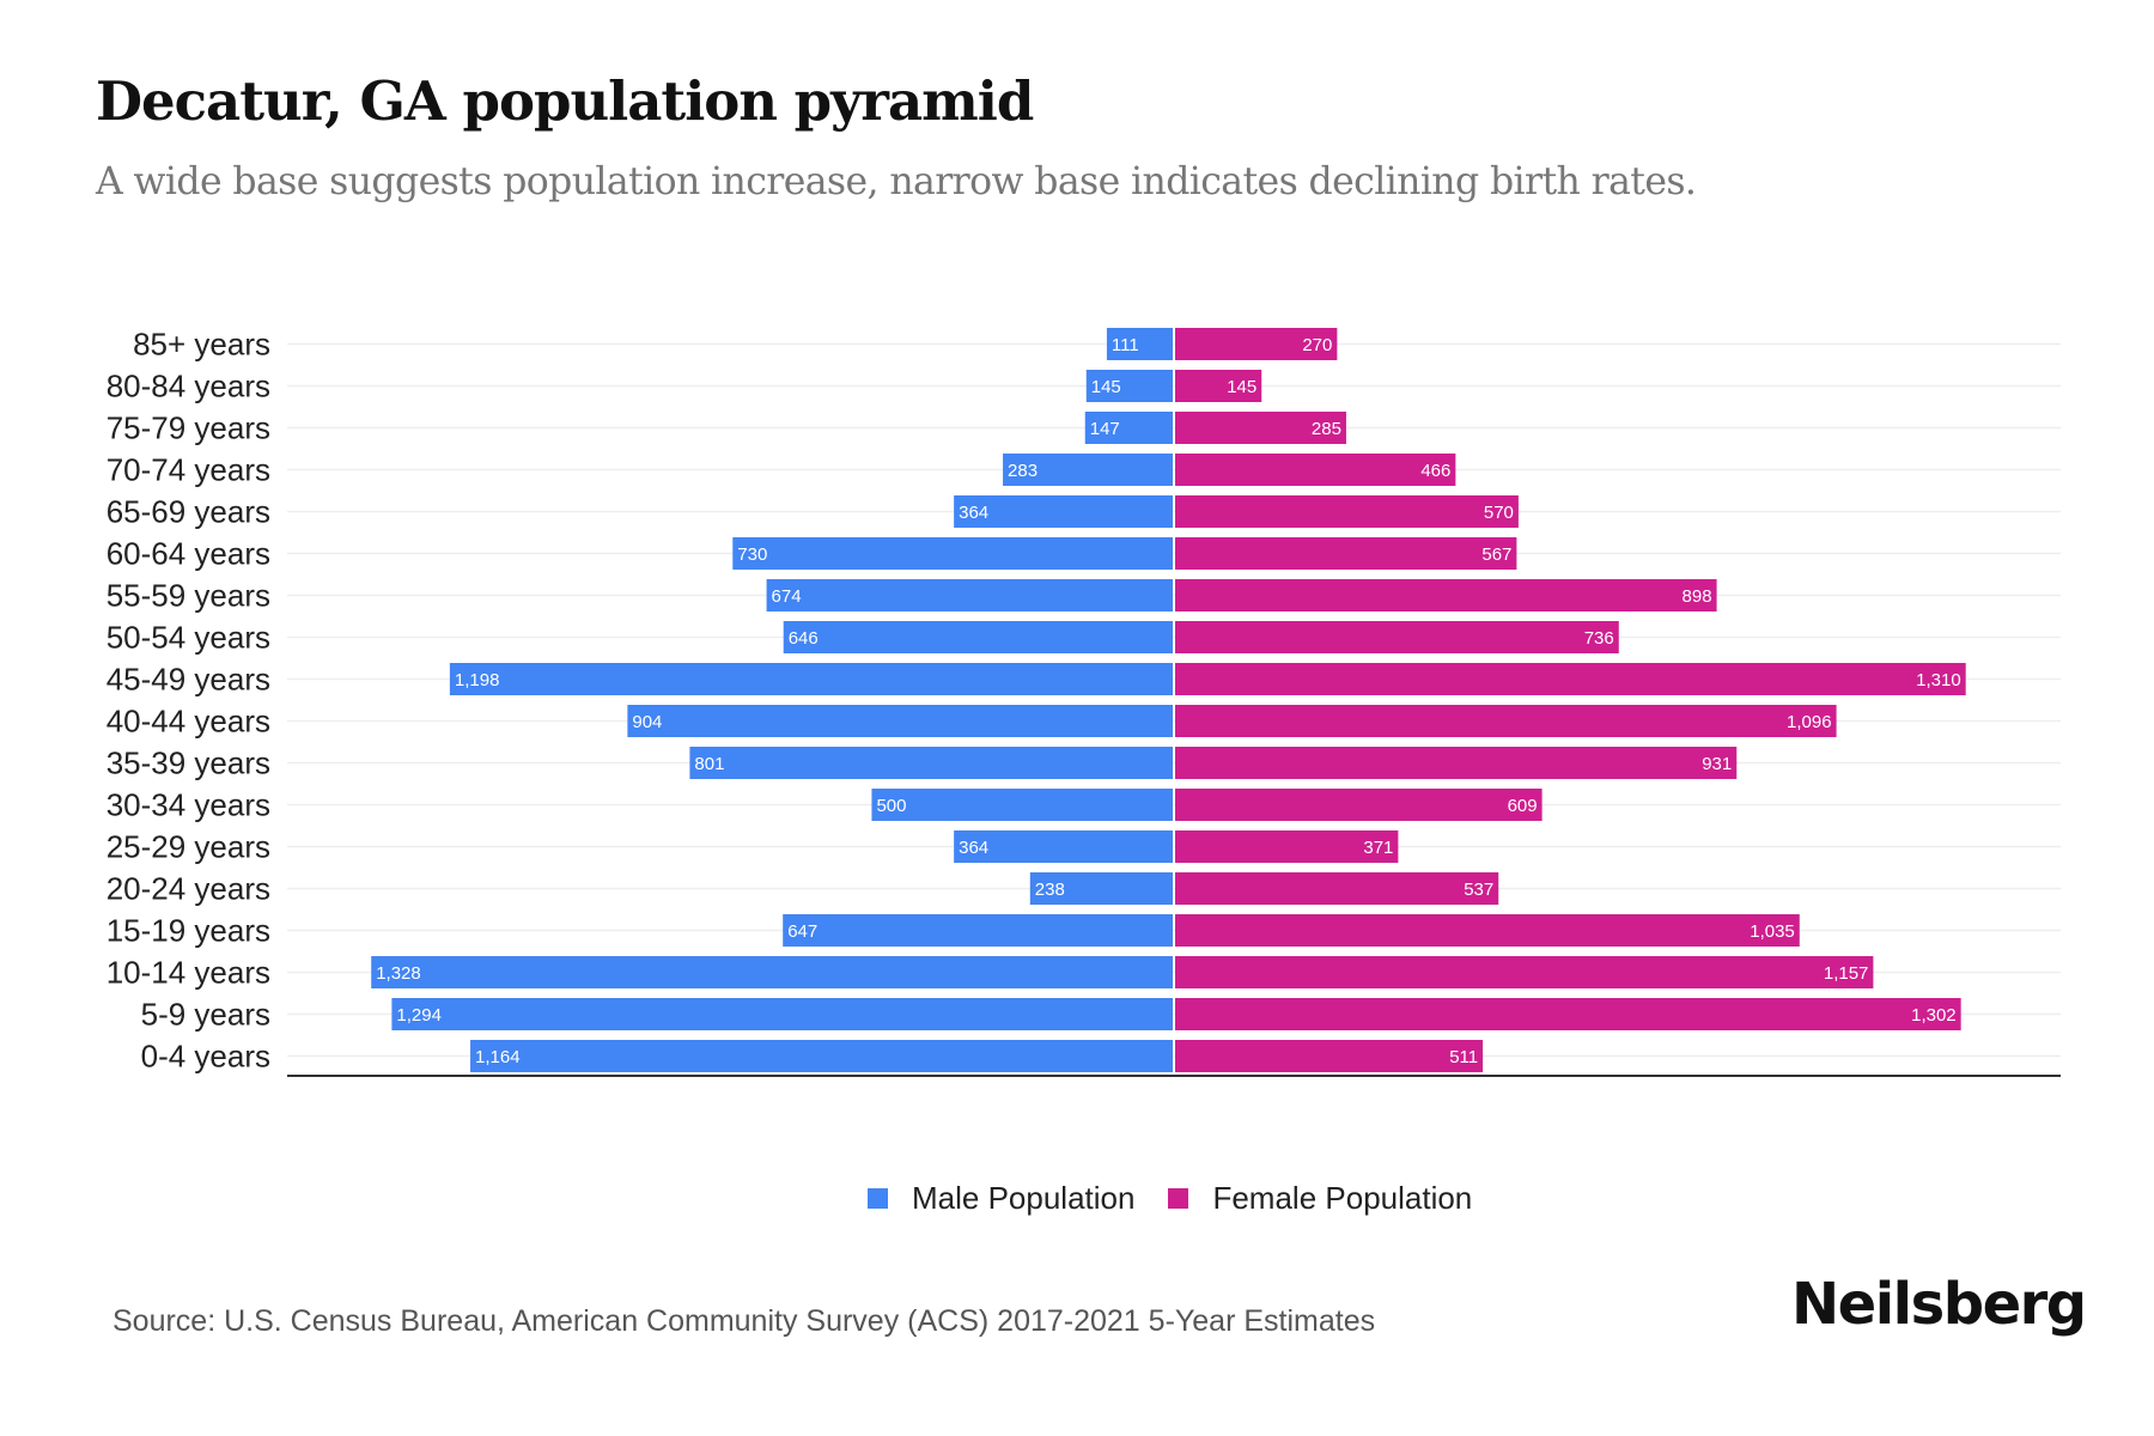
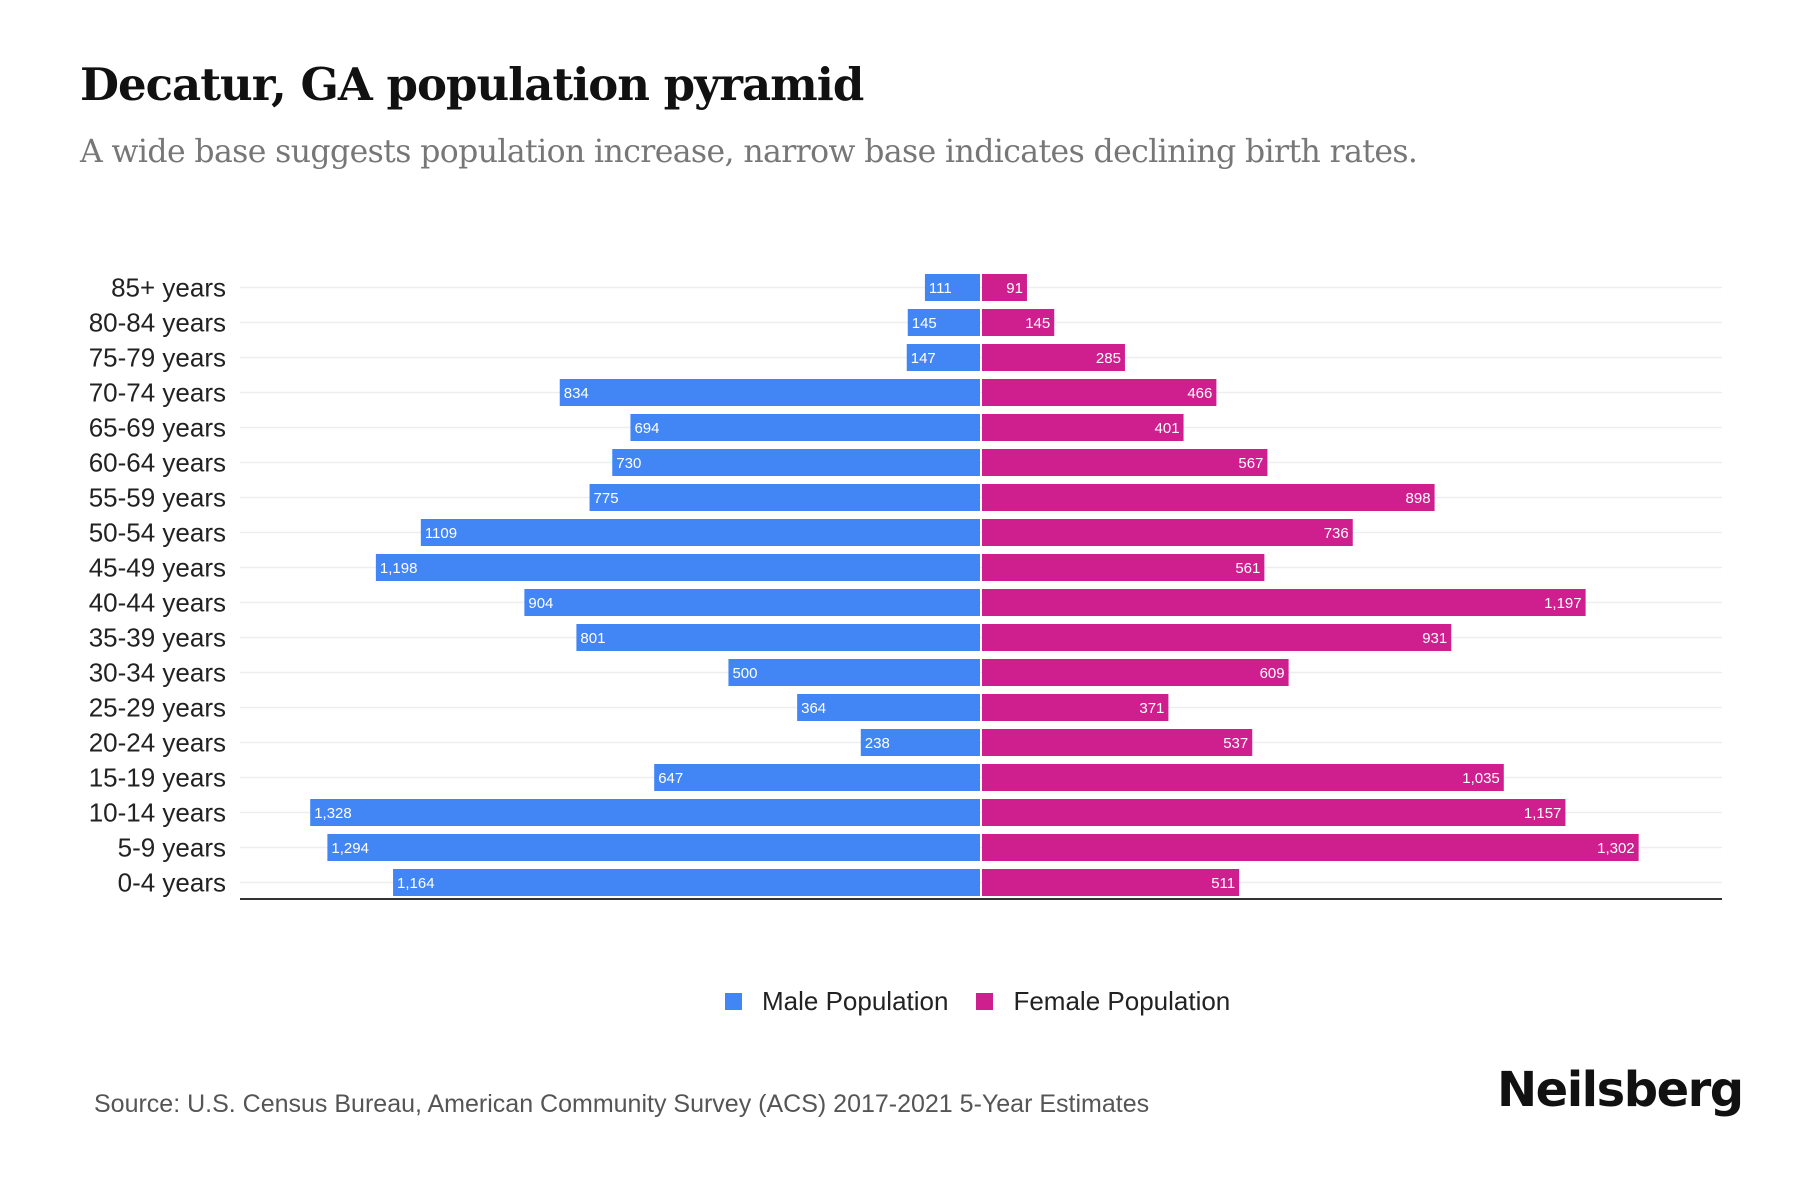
Female Population/85+ years: 270 -> 91
Male Population/70-74 years: 283 -> 834
Male Population/65-69 years: 364 -> 694
Female Population/65-69 years: 570 -> 401
Male Population/55-59 years: 674 -> 775
Male Population/50-54 years: 646 -> 1109
Female Population/45-49 years: 1,310 -> 561
Female Population/40-44 years: 1,096 -> 1,197
